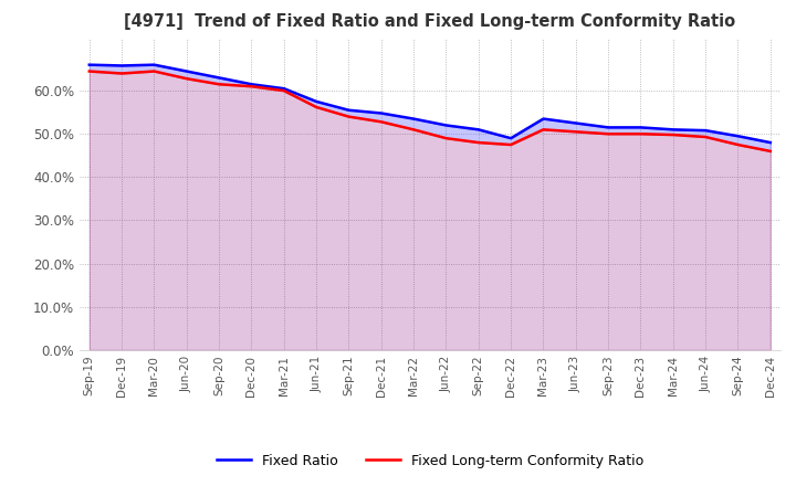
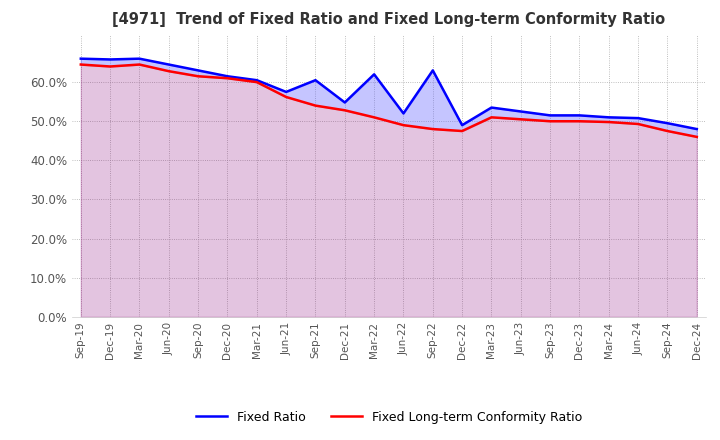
Fixed Ratio/Sep-21: 55.5% -> 60.5%
Fixed Ratio/Mar-22: 53.5% -> 62.0%
Fixed Ratio/Sep-22: 51.0% -> 63.0%
